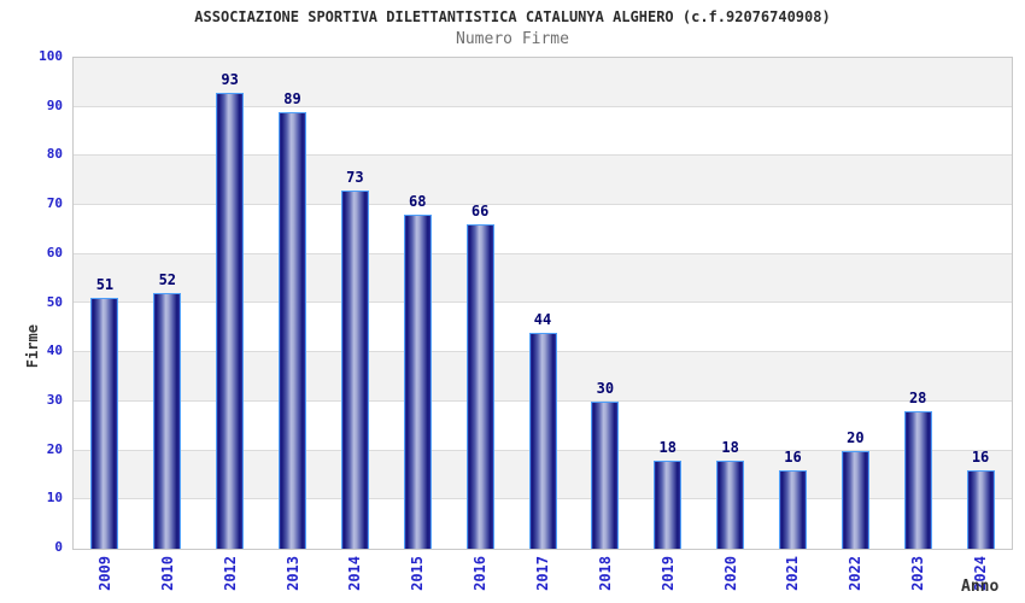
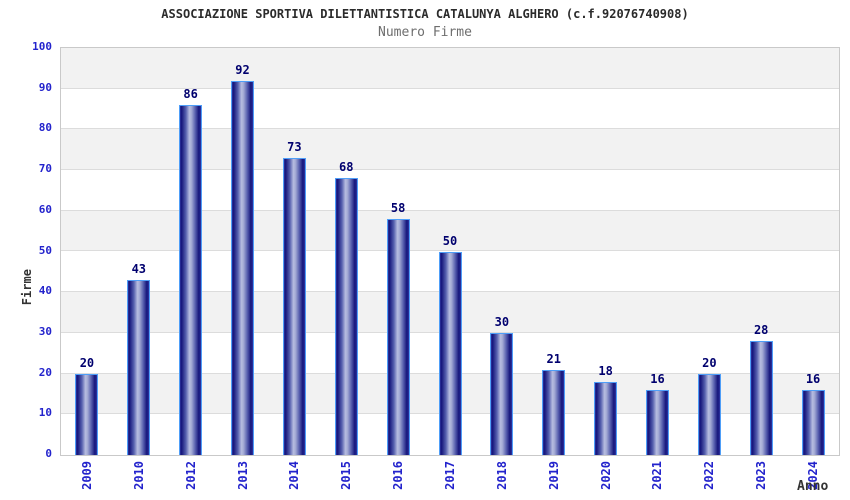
2009: 51 -> 20
2010: 52 -> 43
2012: 93 -> 86
2013: 89 -> 92
2016: 66 -> 58
2017: 44 -> 50
2019: 18 -> 21
